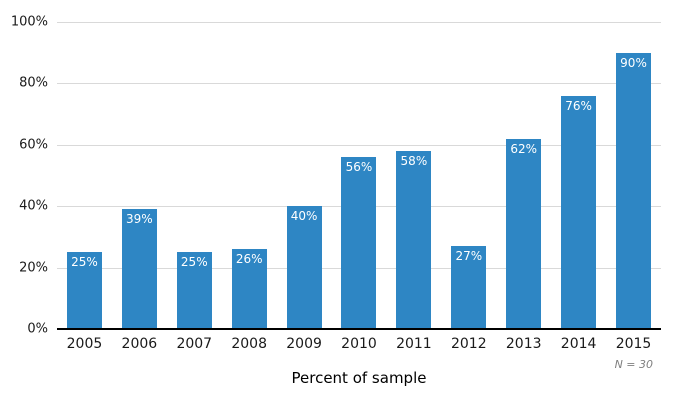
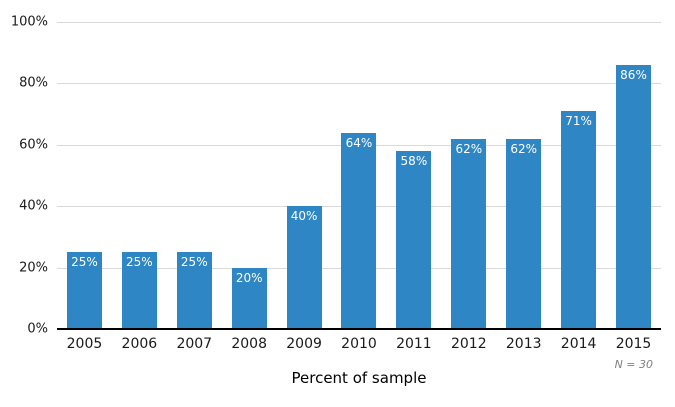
2006: 39% -> 25%
2008: 26% -> 20%
2010: 56% -> 64%
2012: 27% -> 62%
2014: 76% -> 71%
2015: 90% -> 86%
